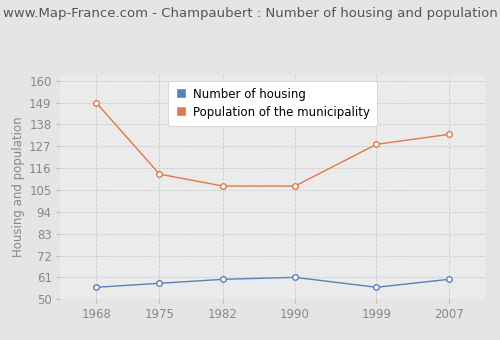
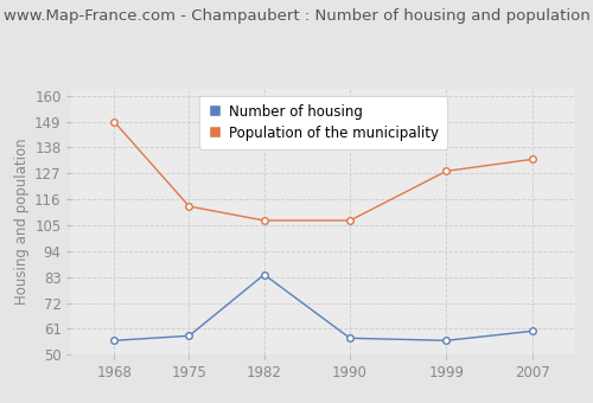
Number of housing/1982: 60 -> 84
Number of housing/1990: 61 -> 57
